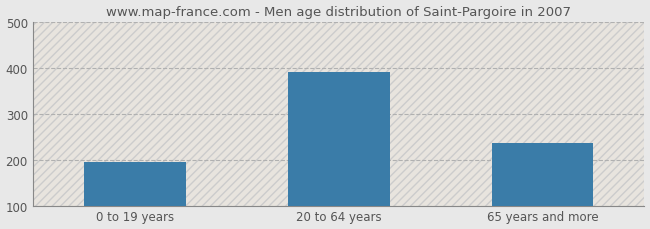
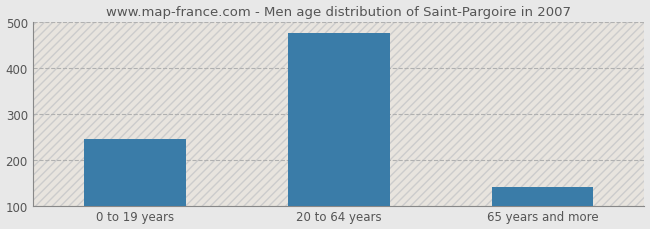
0 to 19 years: 195 -> 245
20 to 64 years: 390 -> 475
65 years and more: 235 -> 140
